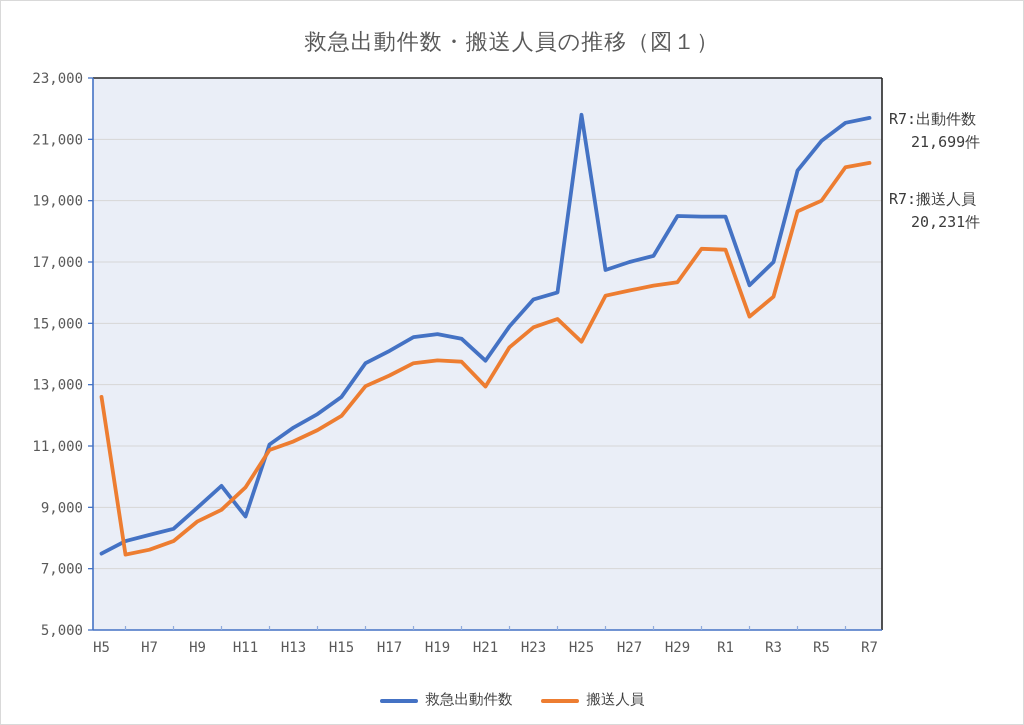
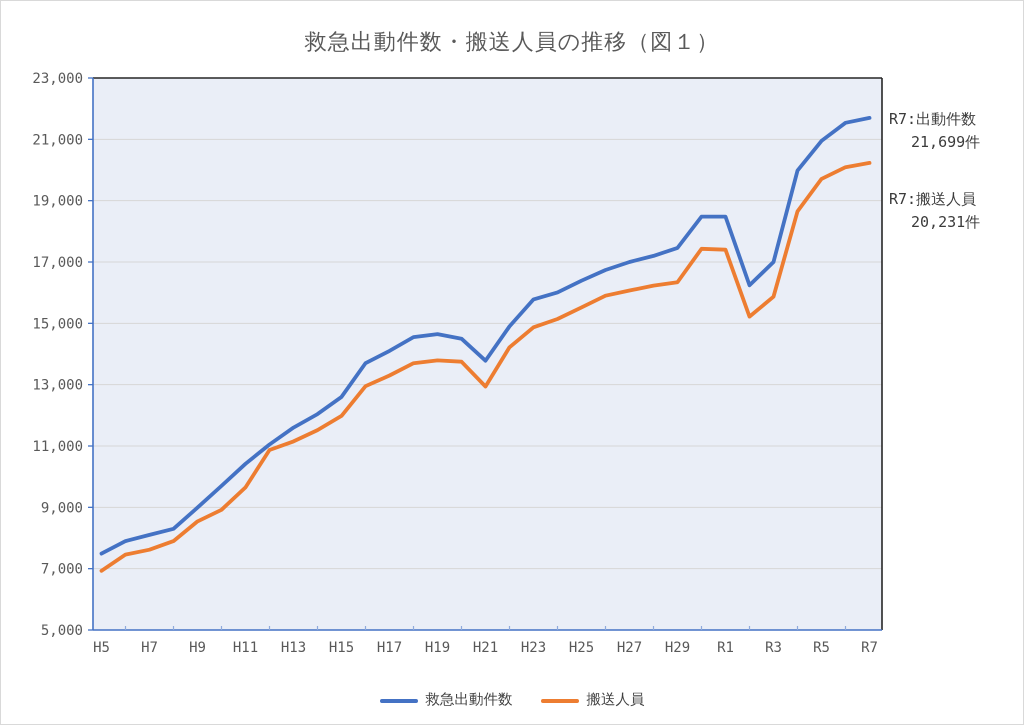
搬送人員/H5: 12600 -> 6900
救急出動件数/H11: 8700 -> 10400
救急出動件数/H25: 21800 -> 16400
搬送人員/H25: 14400 -> 15500
救急出動件数/H29: 18500 -> 17500
搬送人員/R5: 19000 -> 19700
